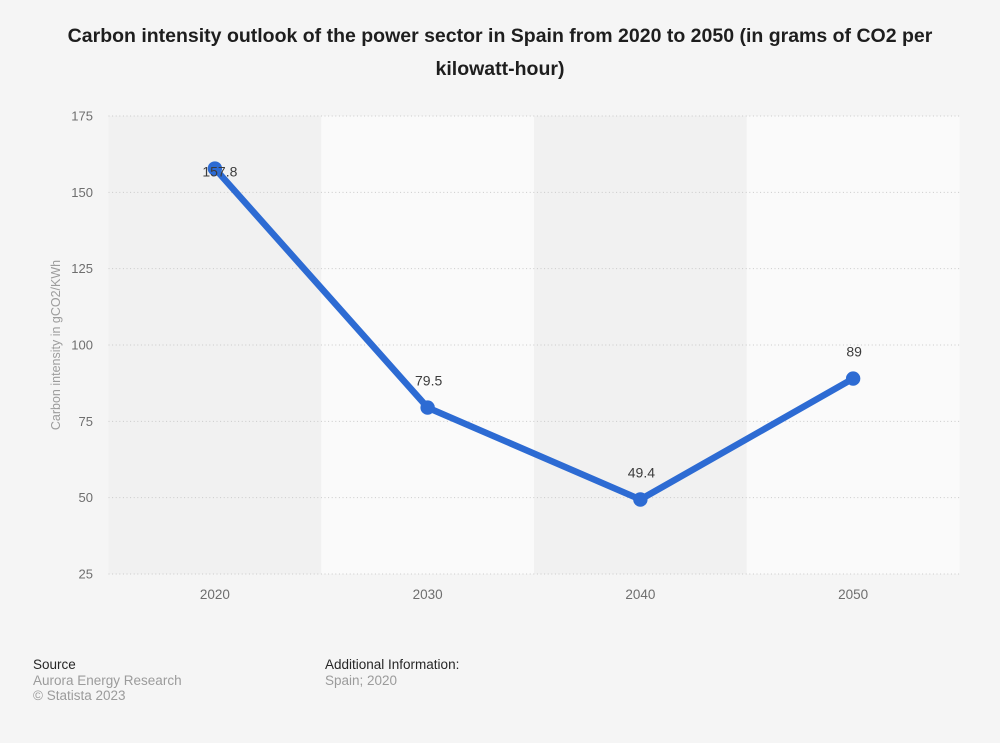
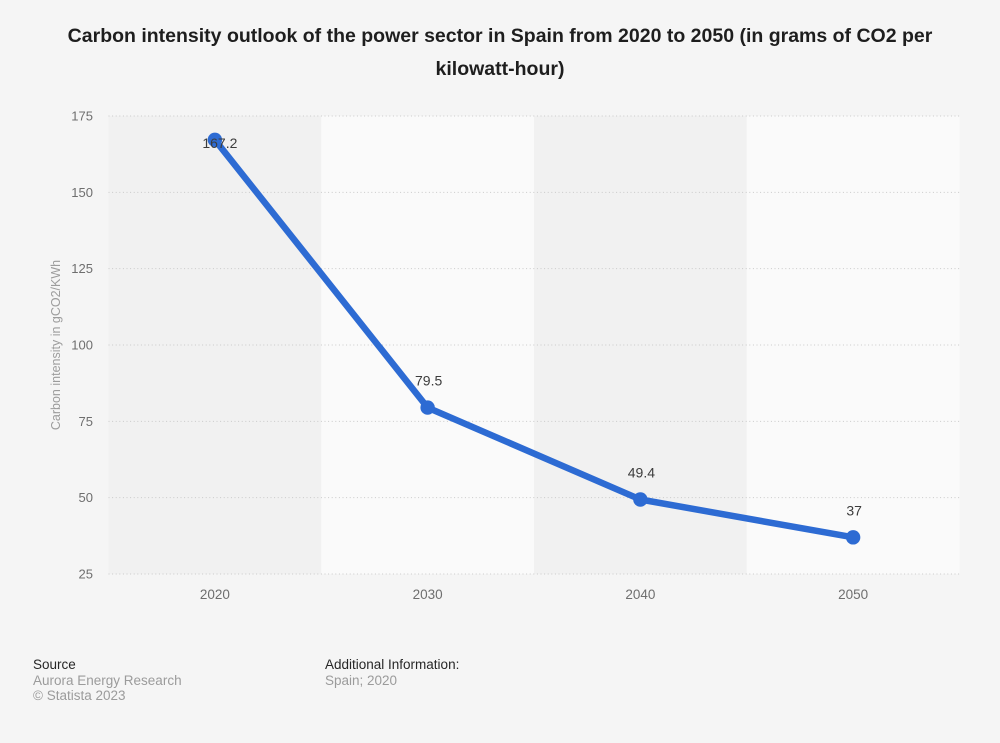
2020: 157.8 -> 167.2
2050: 89 -> 37
